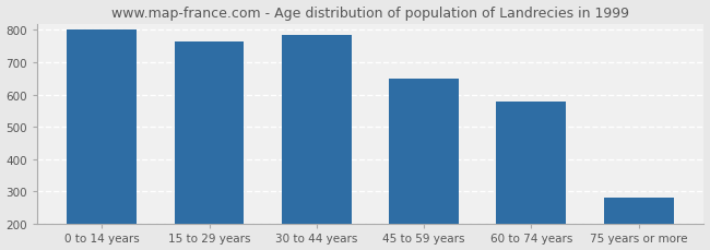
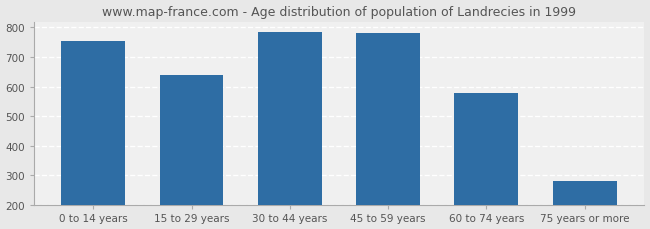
0 to 14 years: 800 -> 755
15 to 29 years: 765 -> 640
45 to 59 years: 651 -> 780
